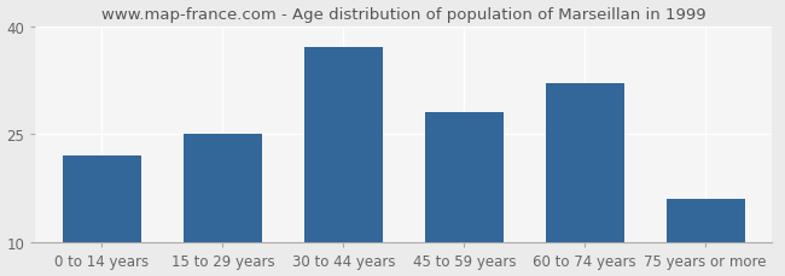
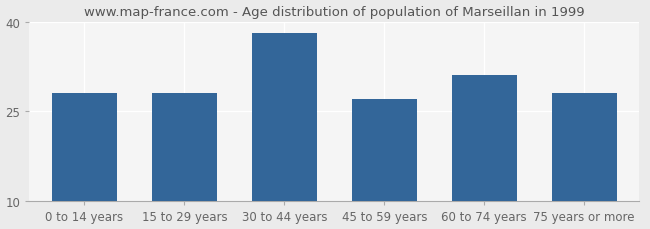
0 to 14 years: 22 -> 28
15 to 29 years: 25 -> 28
30 to 44 years: 37 -> 38
45 to 59 years: 28 -> 27
60 to 74 years: 32 -> 31
75 years or more: 16 -> 28
